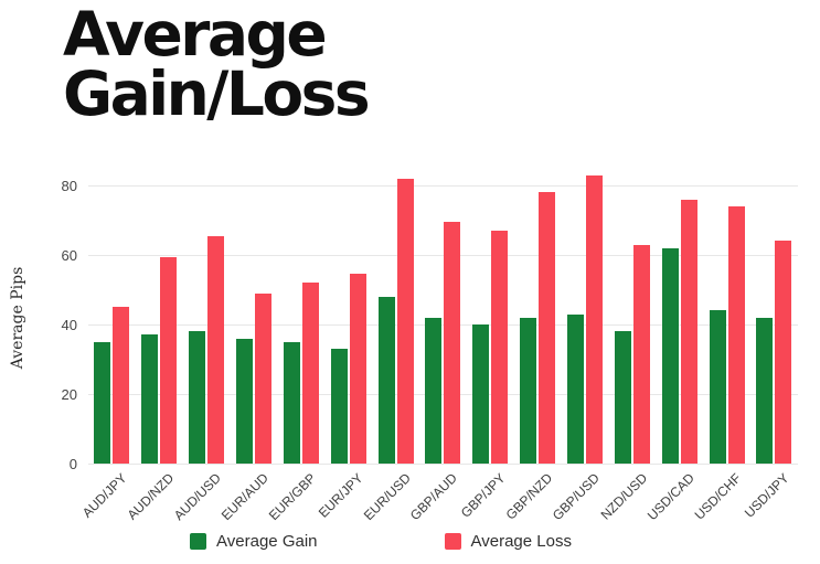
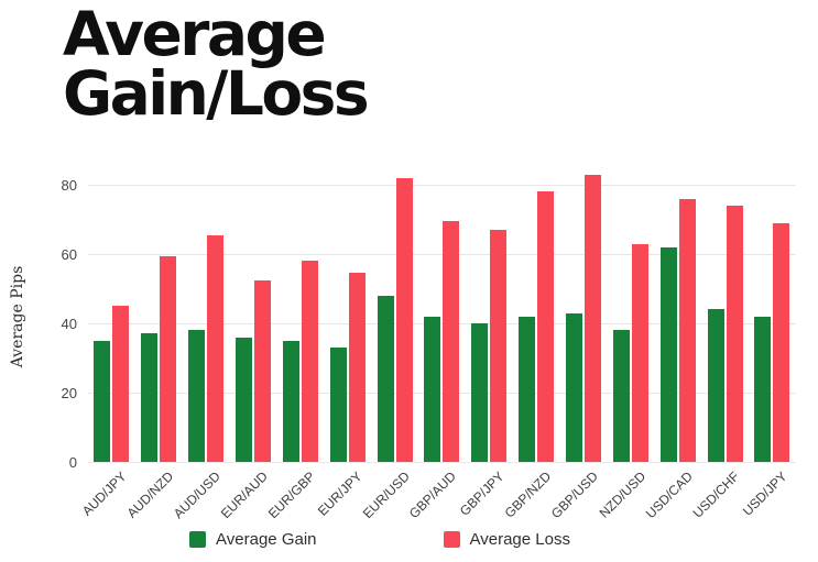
Average Loss/EUR/AUD: 49 -> 52
Average Loss/EUR/GBP: 52 -> 58
Average Loss/USD/JPY: 64 -> 69
